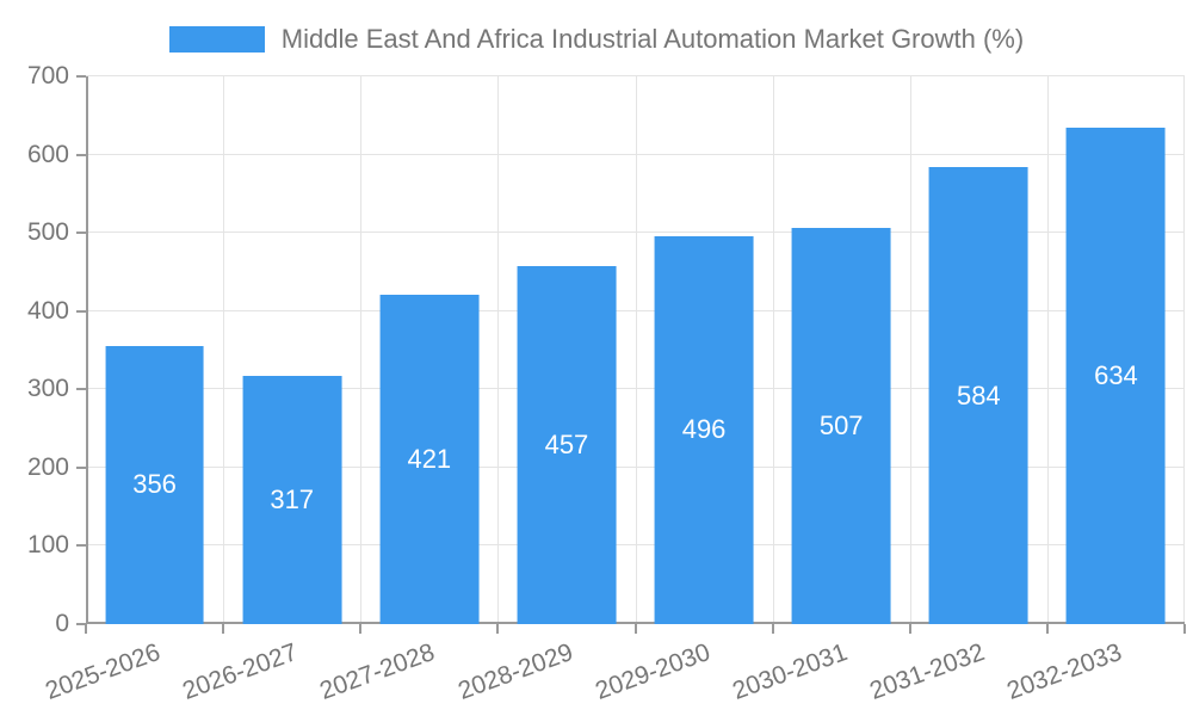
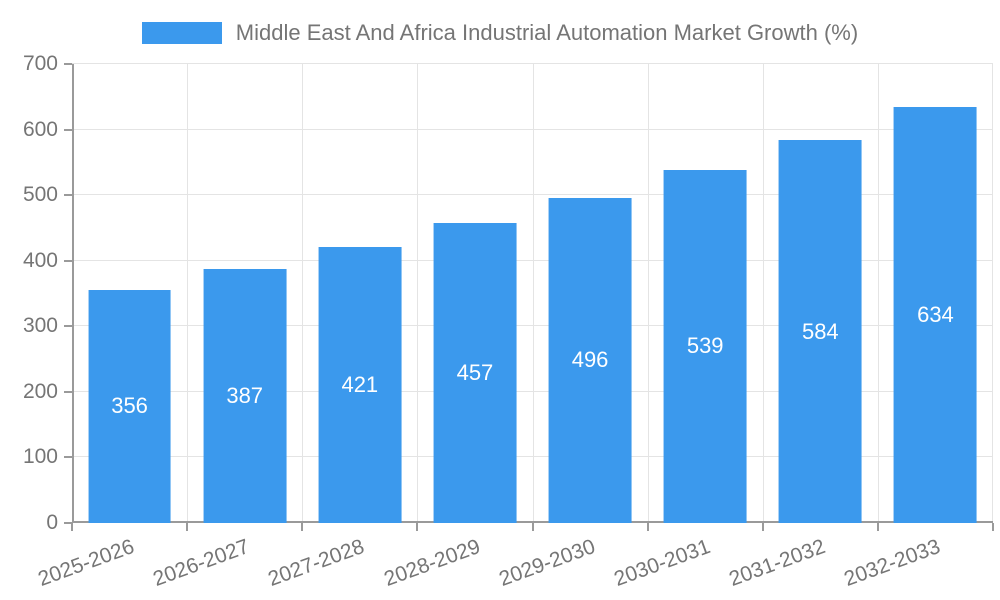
2026-2027: 317 -> 387
2030-2031: 507 -> 539
